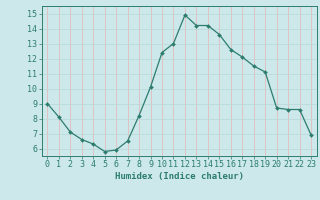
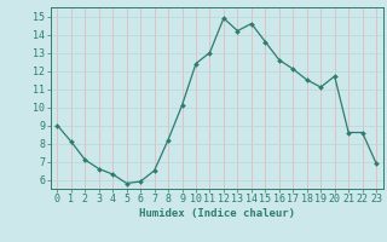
14: 14.2 -> 14.6
20: 8.7 -> 11.7
